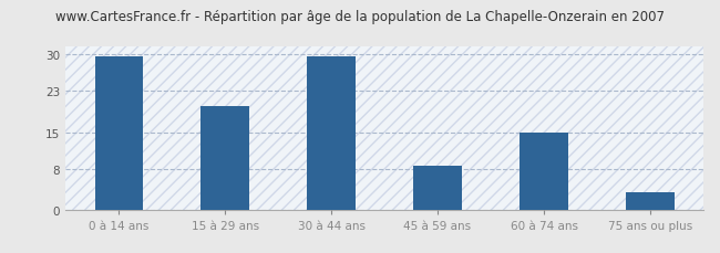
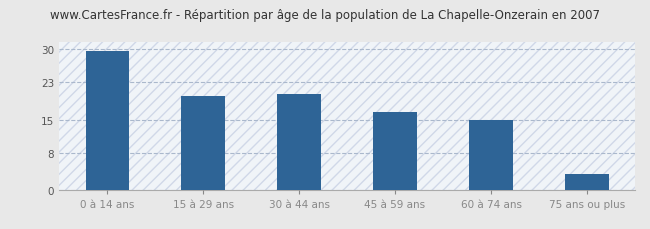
30 à 44 ans: 29.5 -> 20.5
45 à 59 ans: 8.5 -> 16.5
